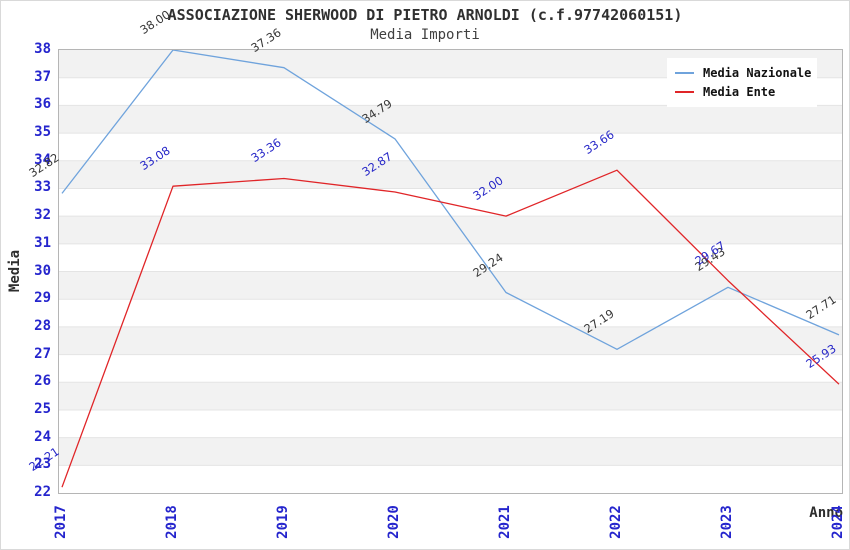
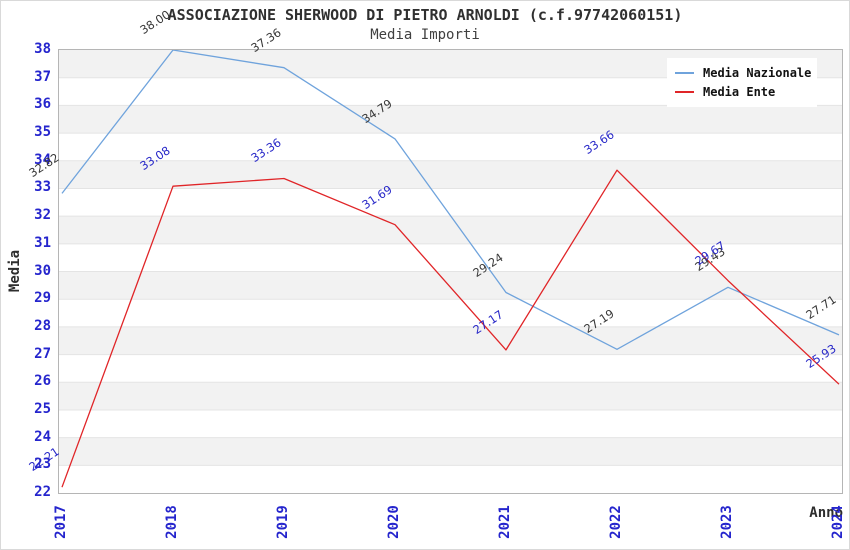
Media Ente/2020: 32.87 -> 31.69
Media Ente/2021: 32.00 -> 27.17
